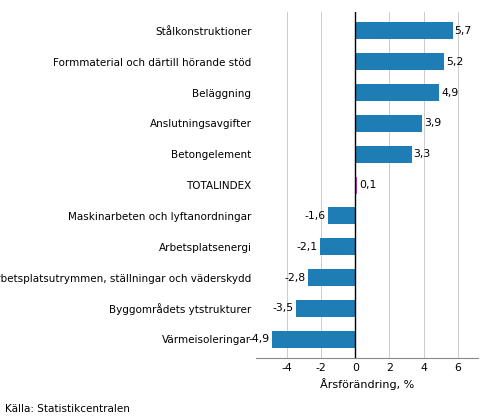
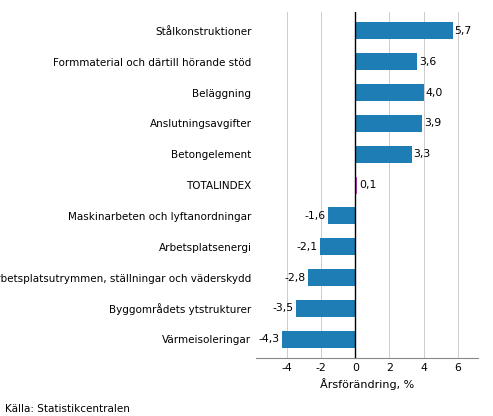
Formmaterial och därtill hörande stöd: 5,2 -> 3,6
Beläggning: 4,9 -> 4,0
Värmeisoleringar: -4,9 -> -4,3
